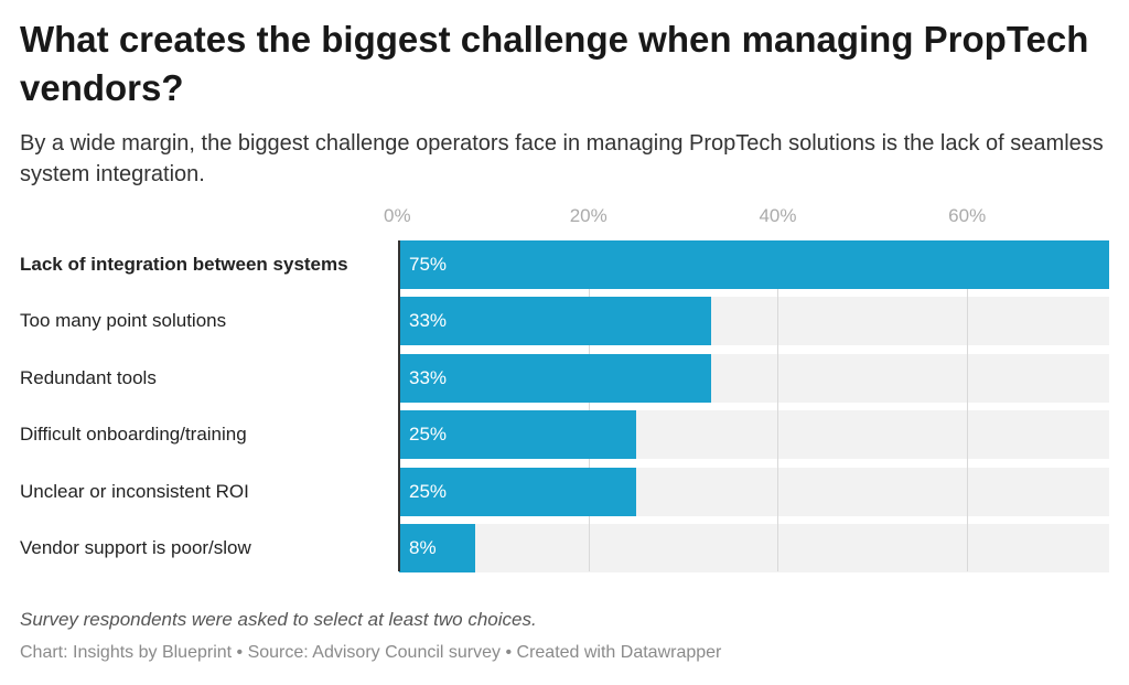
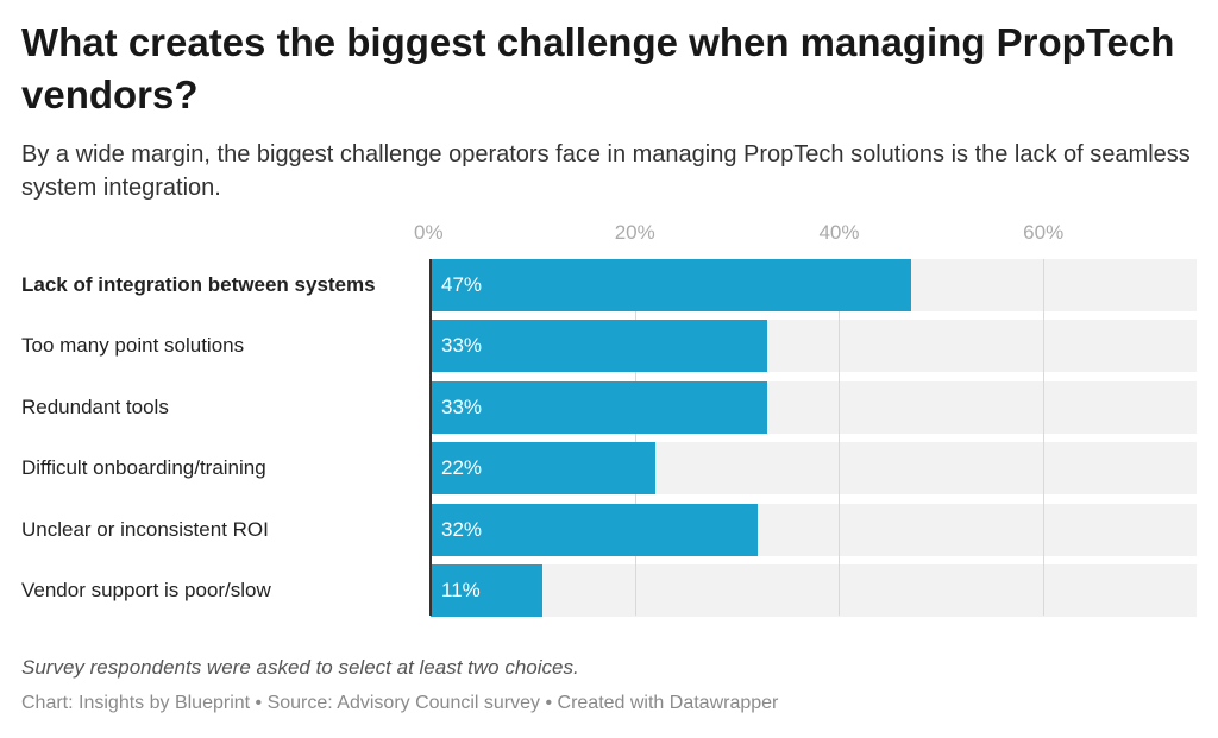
Lack of integration between systems: 75% -> 47%
Difficult onboarding/training: 25% -> 22%
Unclear or inconsistent ROI: 25% -> 32%
Vendor support is poor/slow: 8% -> 11%
